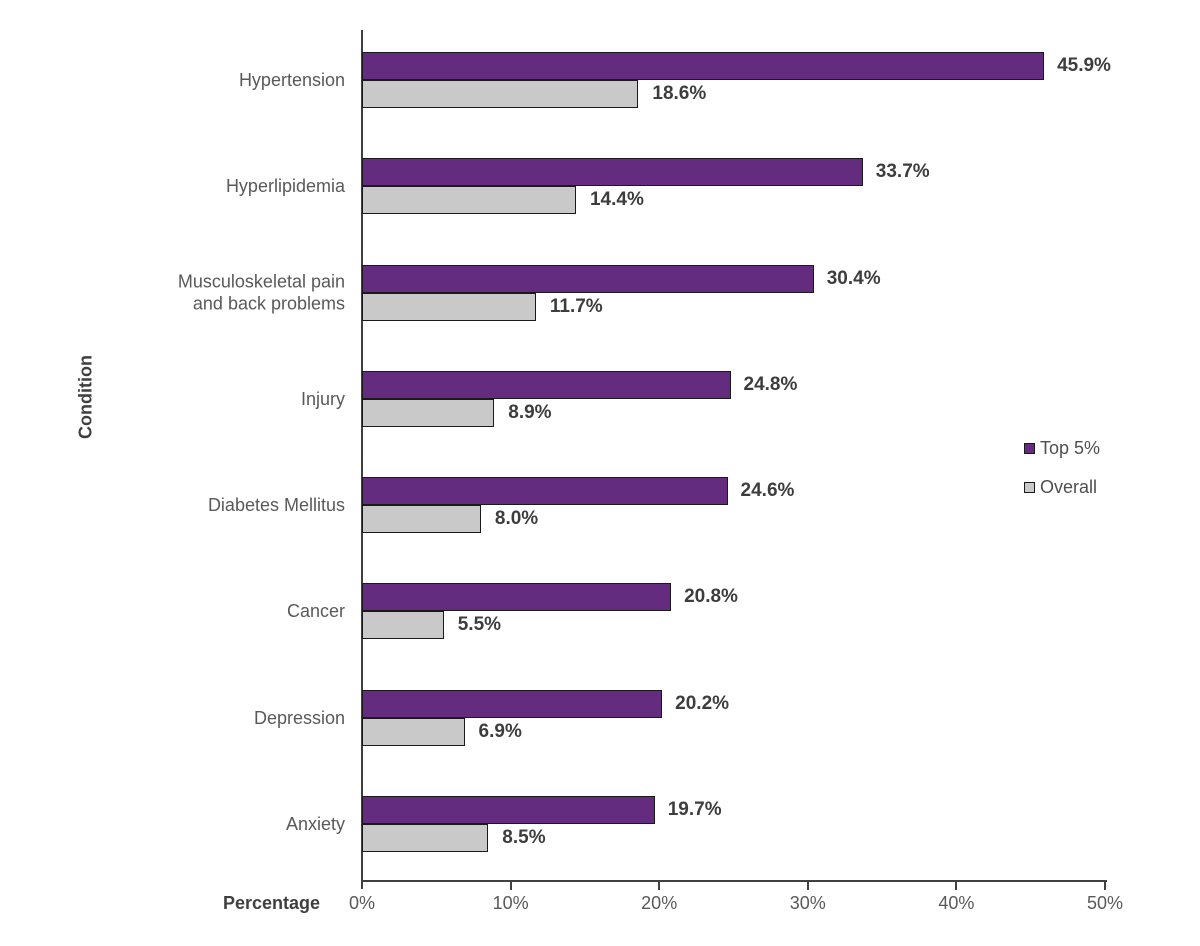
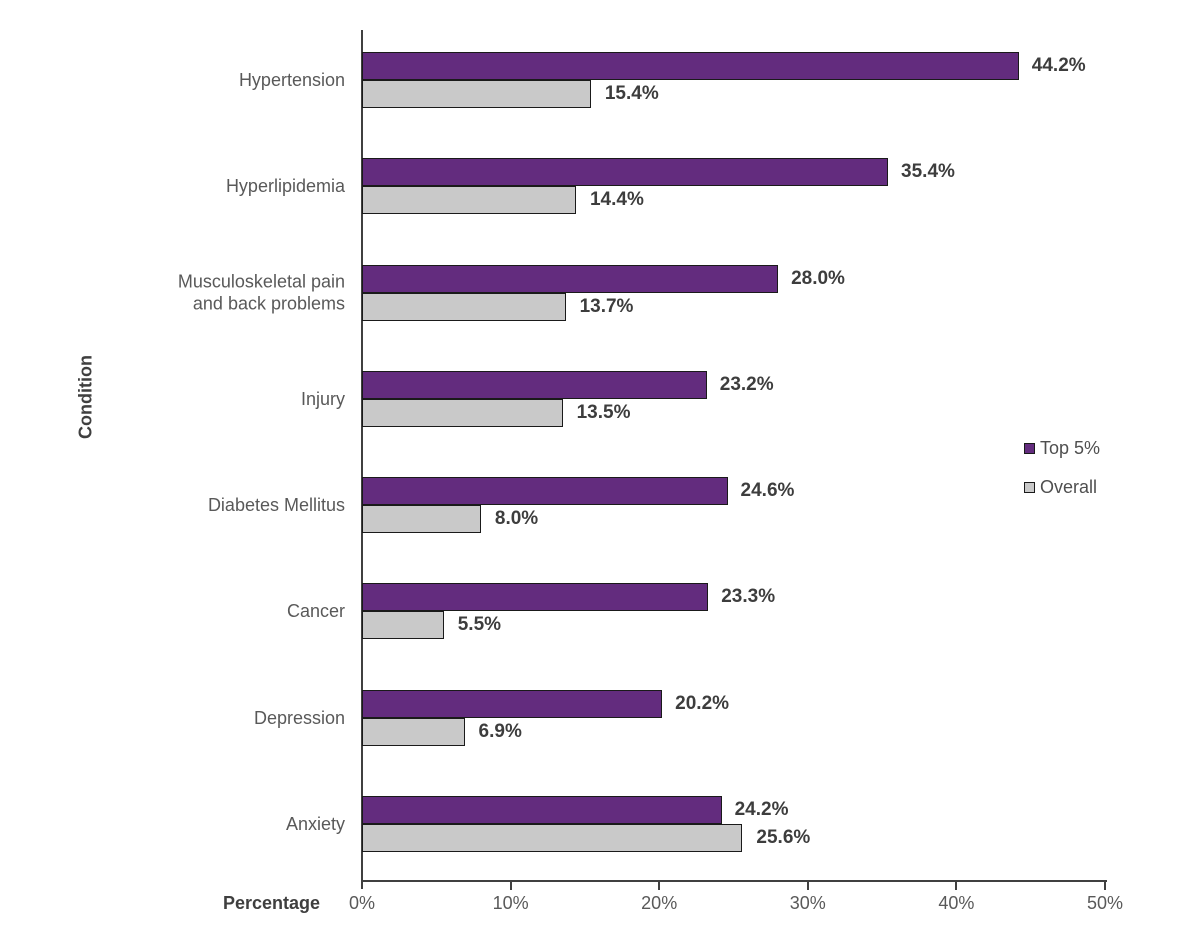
Top 5%/Hypertension: 45.9% -> 44.2%
Overall/Hypertension: 18.6% -> 15.4%
Top 5%/Hyperlipidemia: 33.7% -> 35.4%
Top 5%/Musculoskeletal pain and back problems: 30.4% -> 28.0%
Overall/Musculoskeletal pain and back problems: 11.7% -> 13.7%
Top 5%/Injury: 24.8% -> 23.2%
Overall/Injury: 8.9% -> 13.5%
Top 5%/Cancer: 20.8% -> 23.3%
Top 5%/Anxiety: 19.7% -> 24.2%
Overall/Anxiety: 8.5% -> 25.6%
